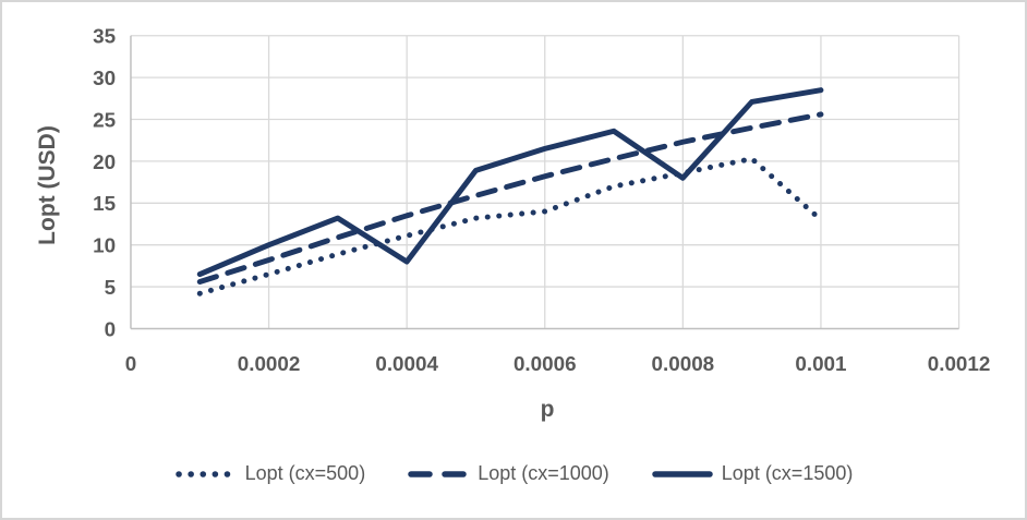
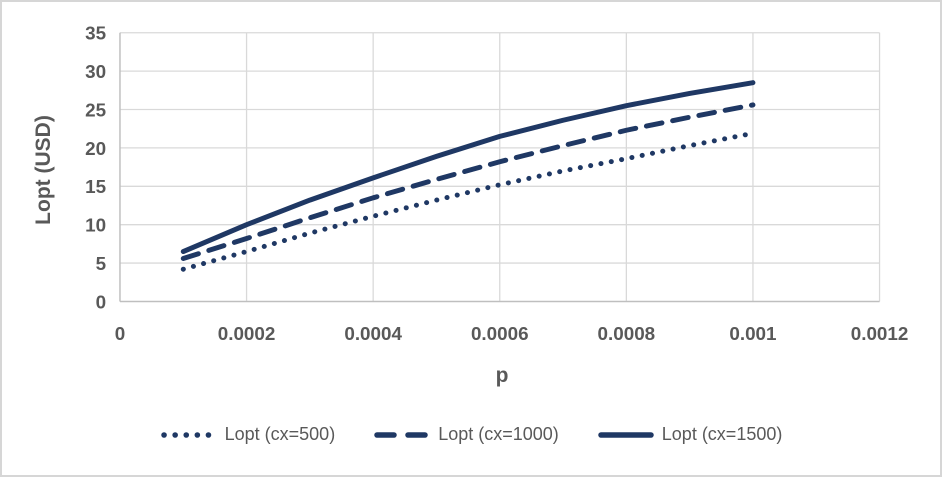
Lopt (cx=1500)/0.0004: 8 -> 16
Lopt (cx=500)/0.0006: 14 -> 15
Lopt (cx=1500)/0.0008: 18 -> 26
Lopt (cx=500)/0.001: 13 -> 22
